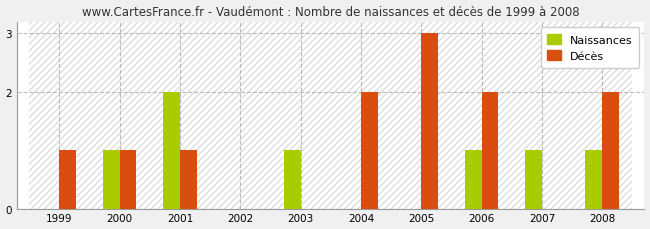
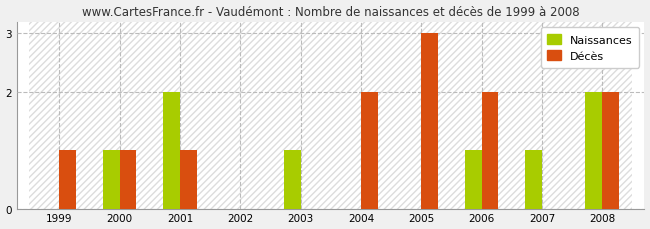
Naissances/2008: 1 -> 2
